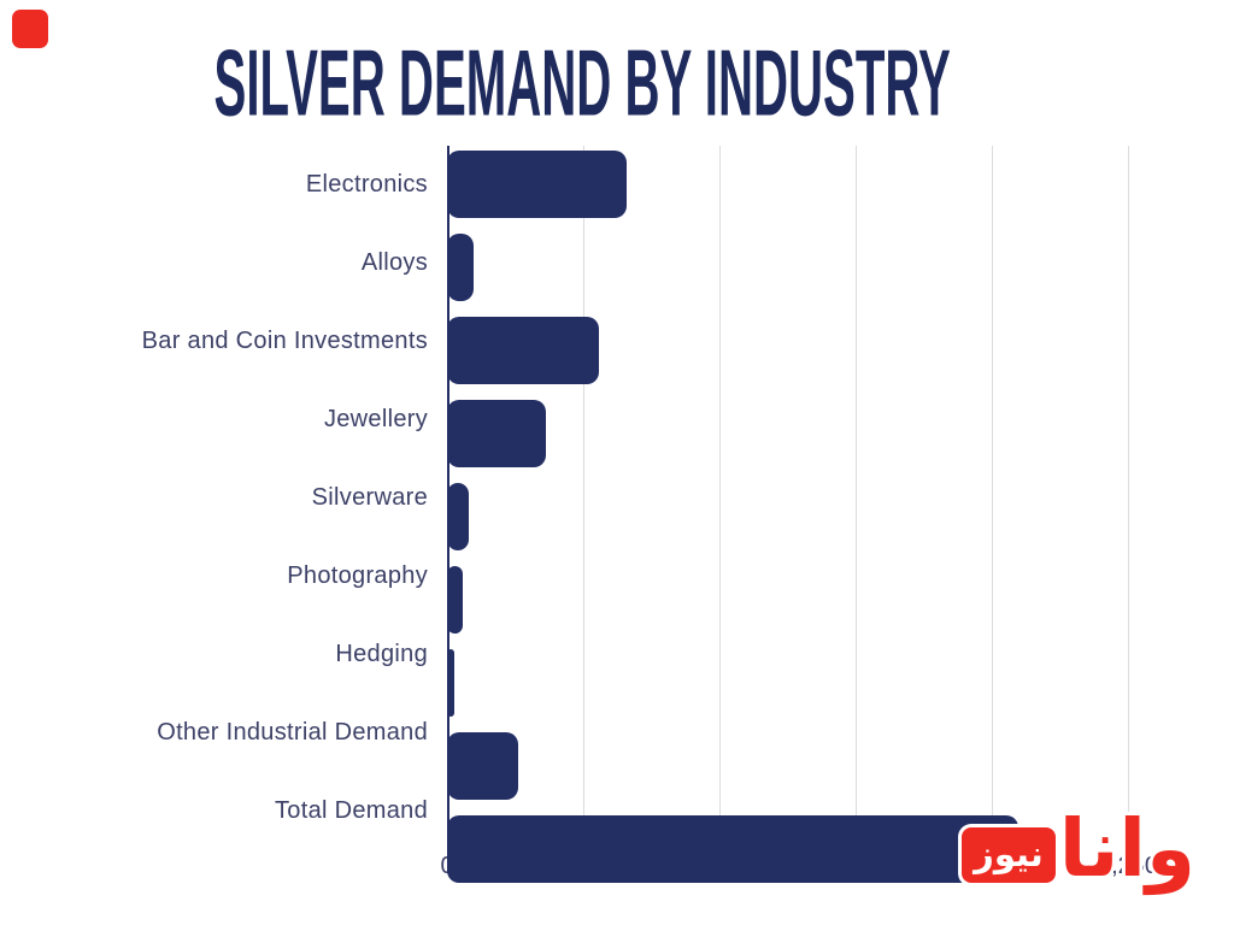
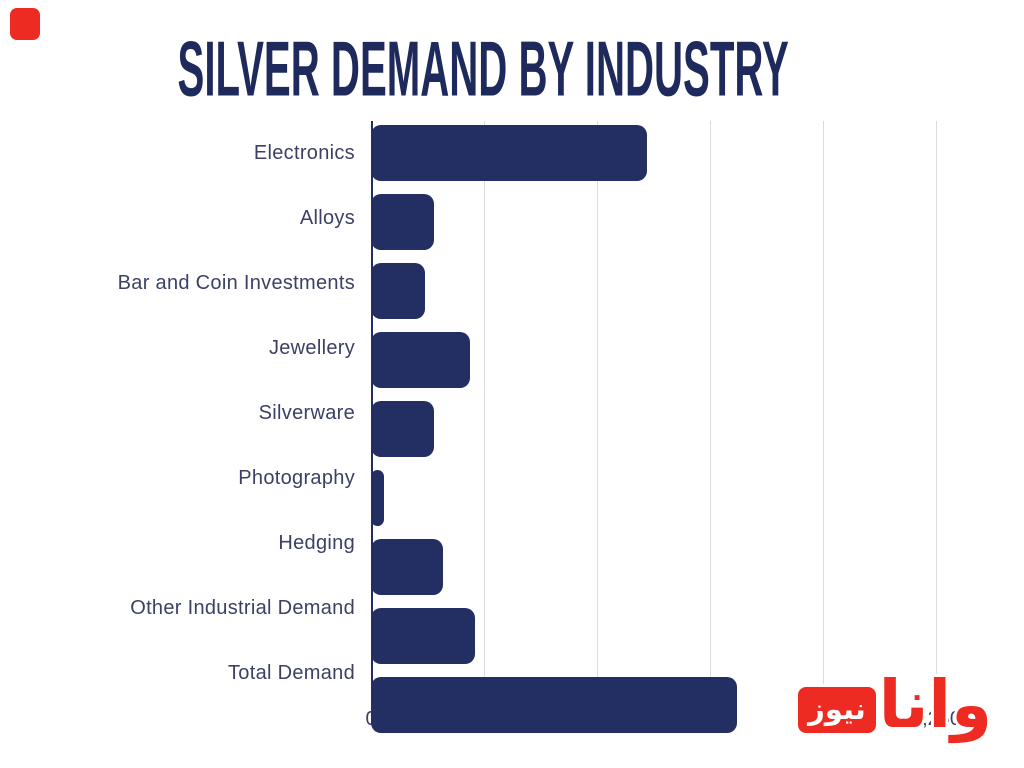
Electronics: 330 -> 610
Alloys: 50 -> 140
Bar and Coin Investments: 280 -> 120
Jewellery: 180 -> 220
Silverware: 40 -> 140
Hedging: 10 -> 160
Other Industrial Demand: 130 -> 230
Total Demand: 1050 -> 810
